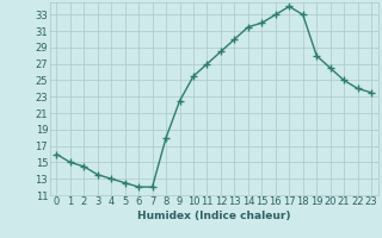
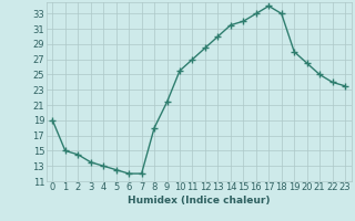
0: 16.0 -> 19.0
9: 22.5 -> 21.4
